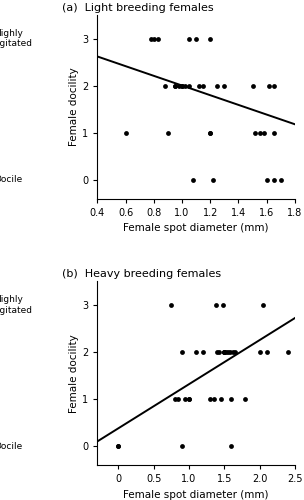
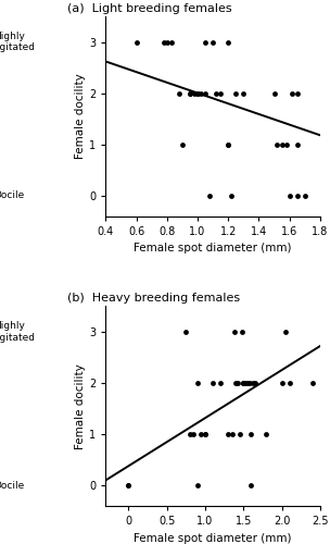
(a) Light breeding females/0.6: 1 -> 3
